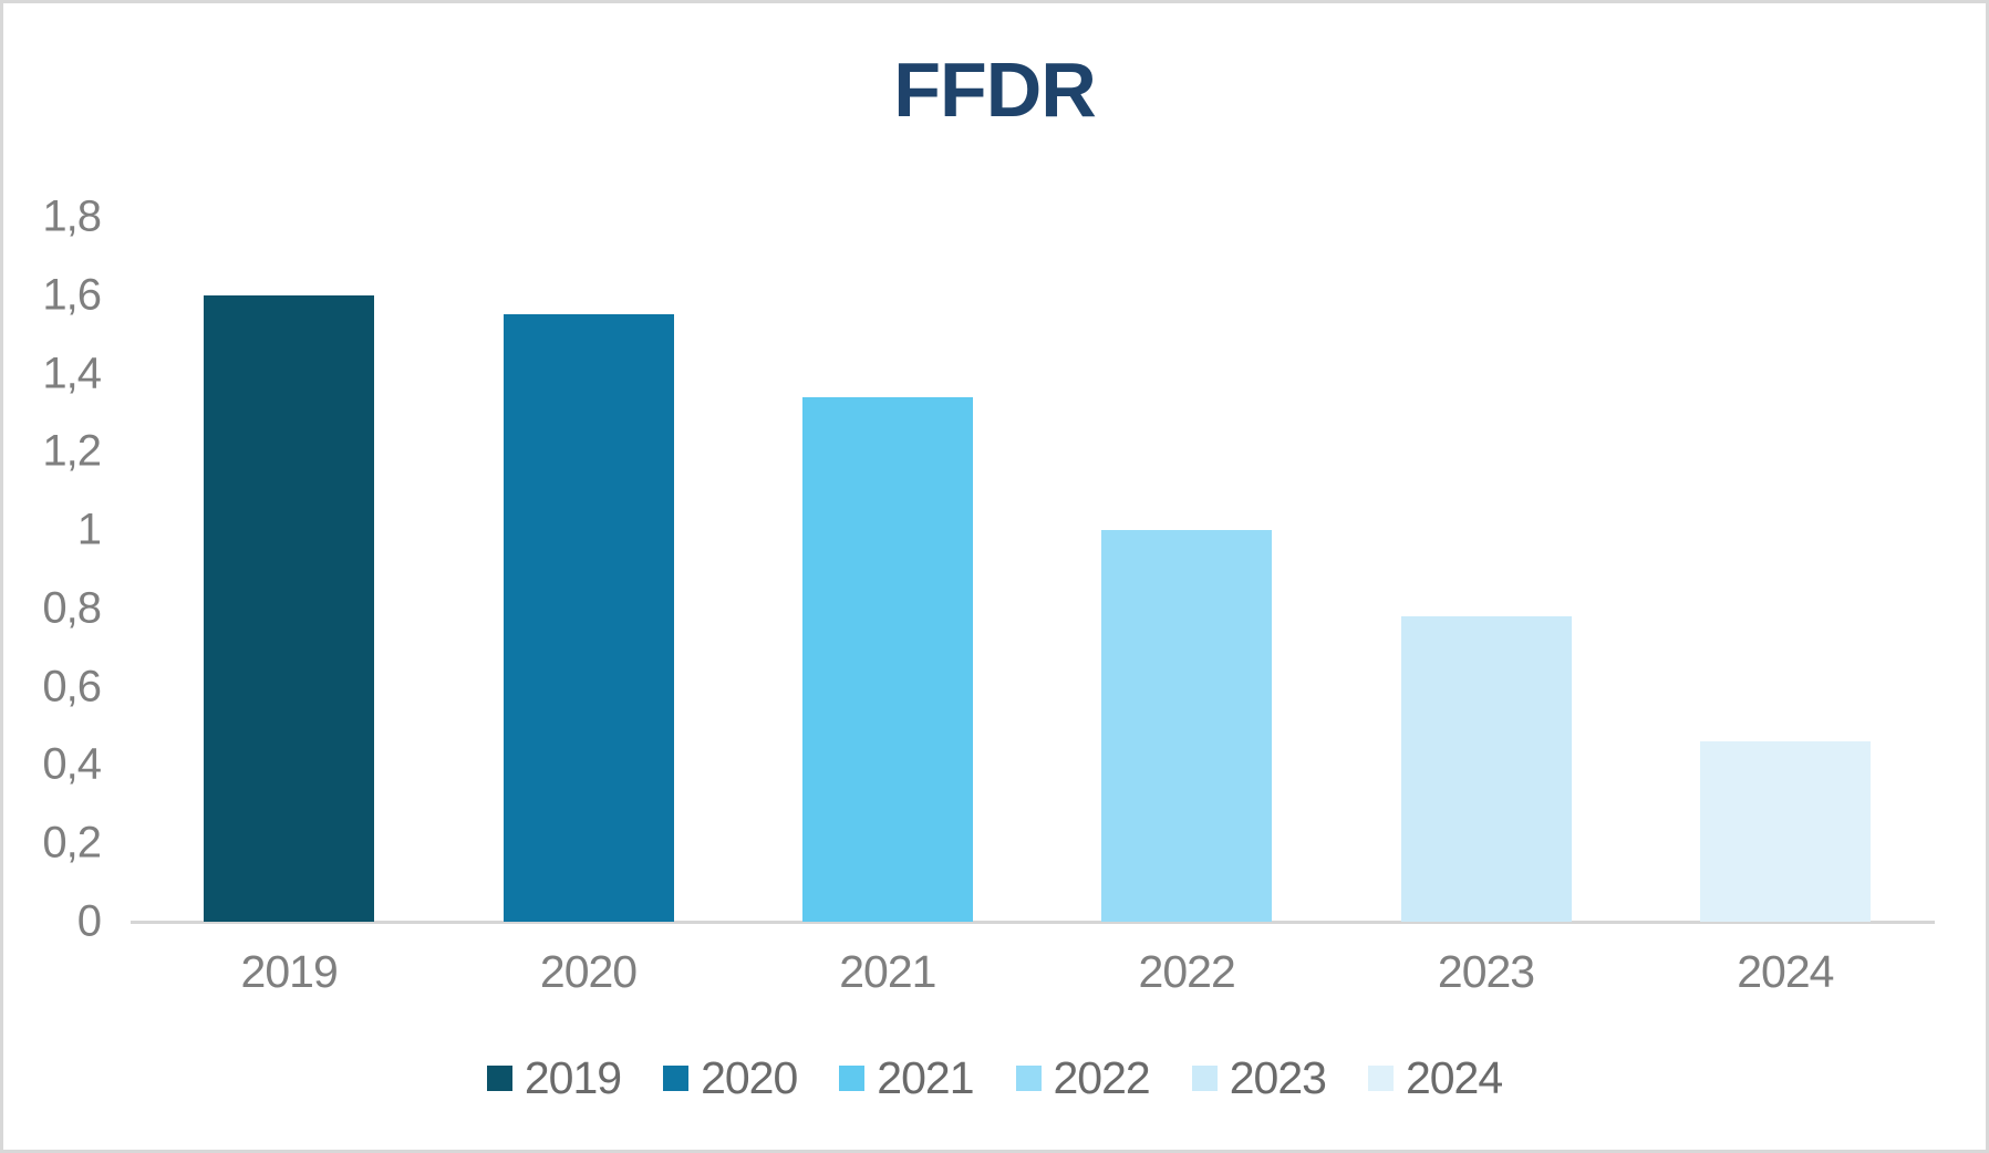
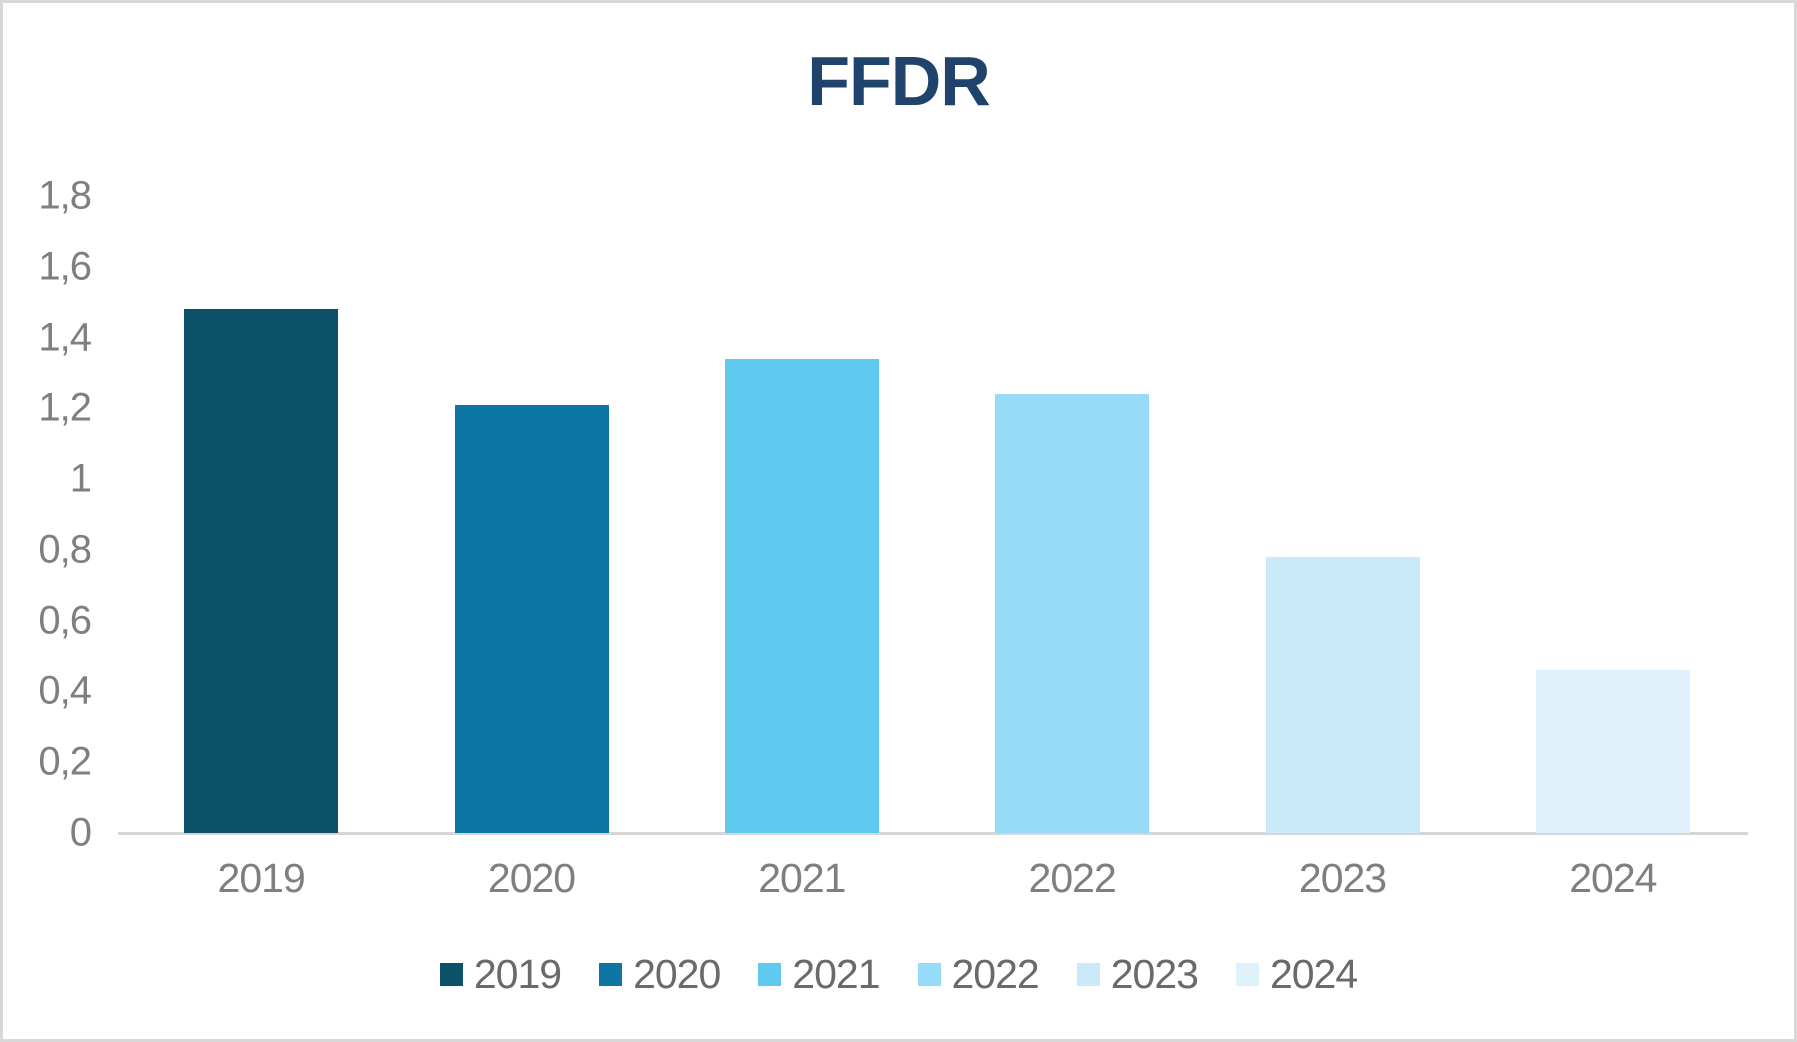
2019: 1,60 -> 1,48
2020: 1,55 -> 1,21
2022: 1,00 -> 1,24
